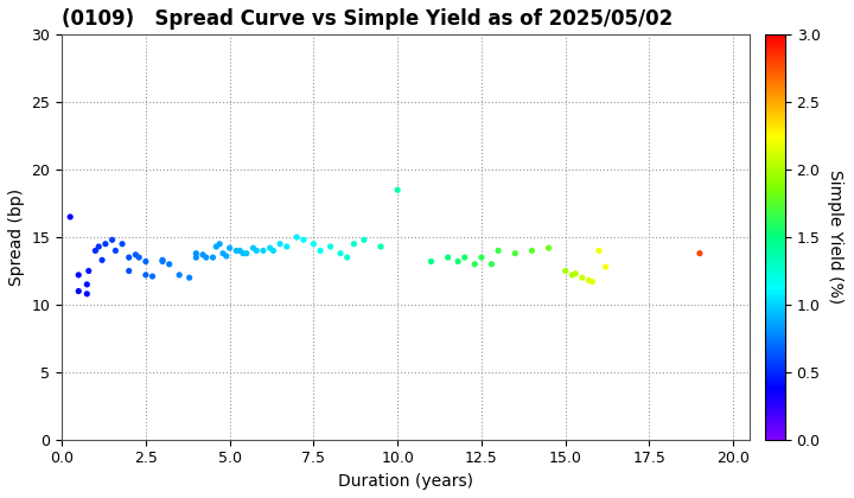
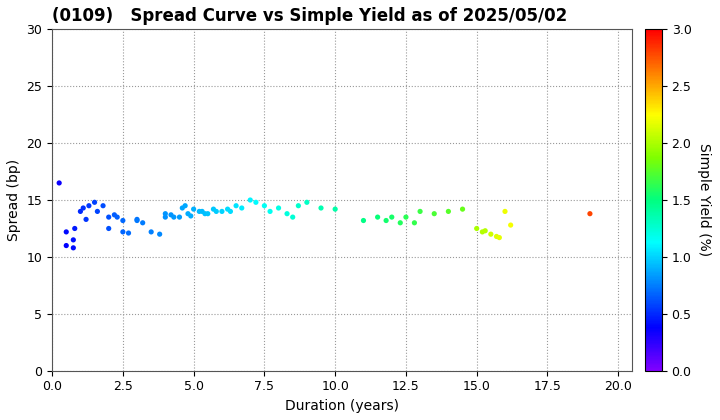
10.0: 18.5 -> 14.2
